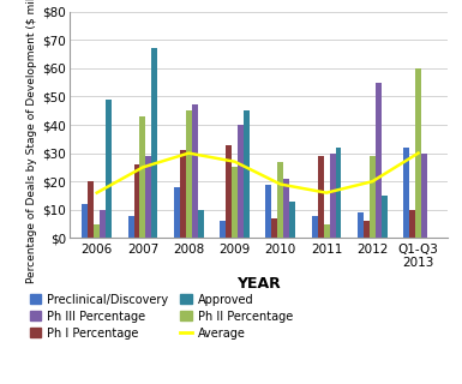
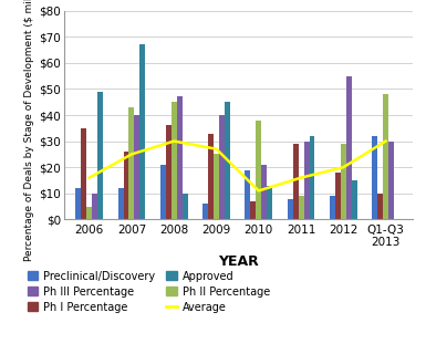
Ph I Percentage/2006: $20 -> $35
Preclinical/Discovery/2007: $8 -> $12
Ph III Percentage/2007: $29 -> $40
Preclinical/Discovery/2008: $18 -> $21
Ph I Percentage/2008: $31 -> $36
Ph II Percentage/2010: $27 -> $38
Average/2010: $19 -> $11
Ph II Percentage/2011: $5 -> $9
Ph I Percentage/2012: $6 -> $18
Ph II Percentage/Q1-Q3 2013: $60 -> $48
